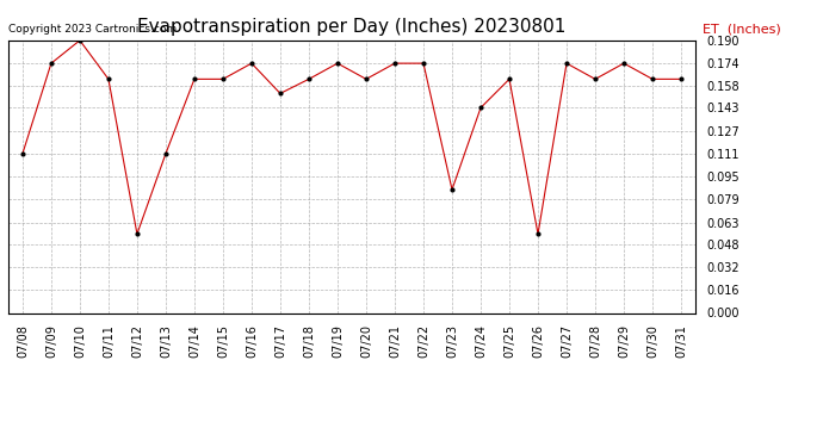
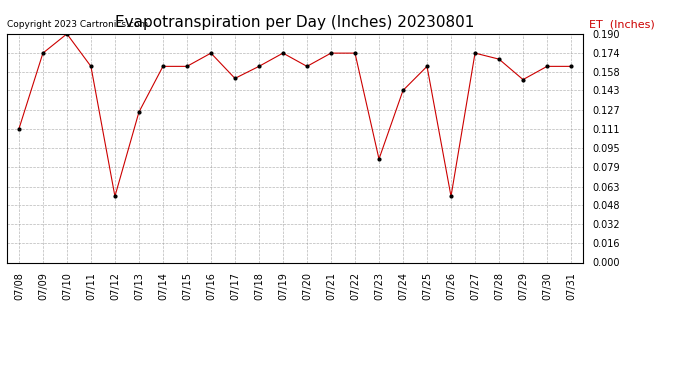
07/13: 0.111 -> 0.125
07/28: 0.163 -> 0.169
07/29: 0.174 -> 0.152
